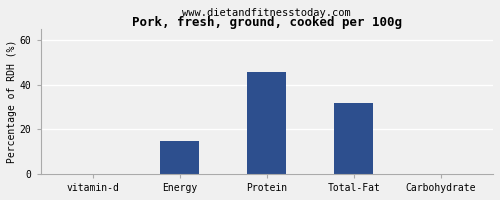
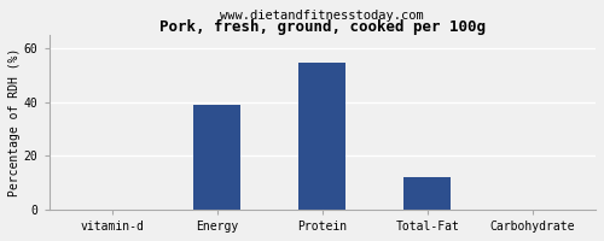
Energy: 15 -> 39
Protein: 46 -> 55
Total-Fat: 32 -> 12
